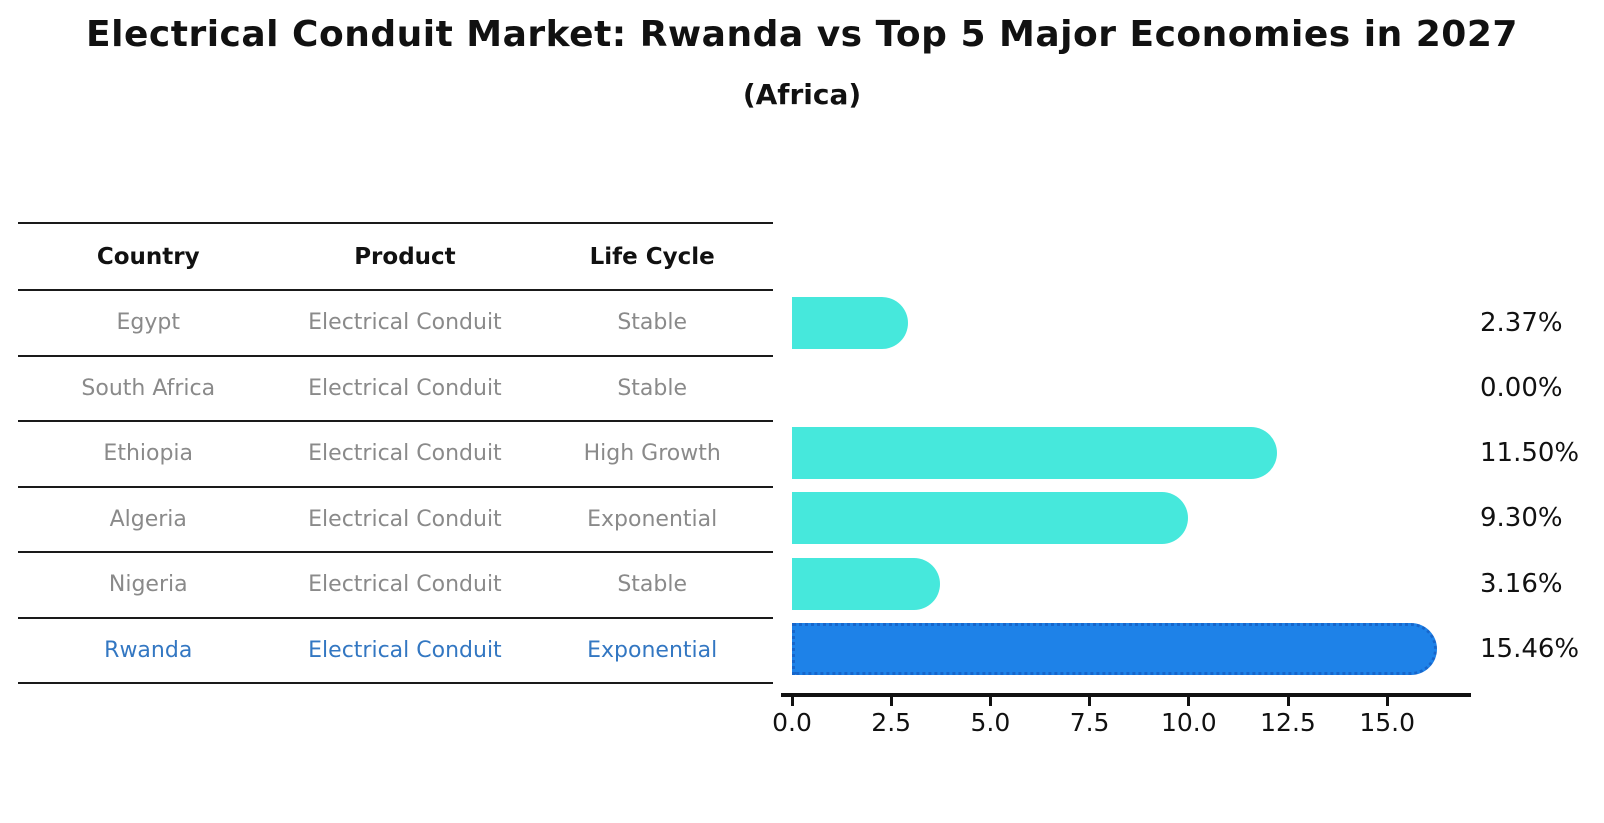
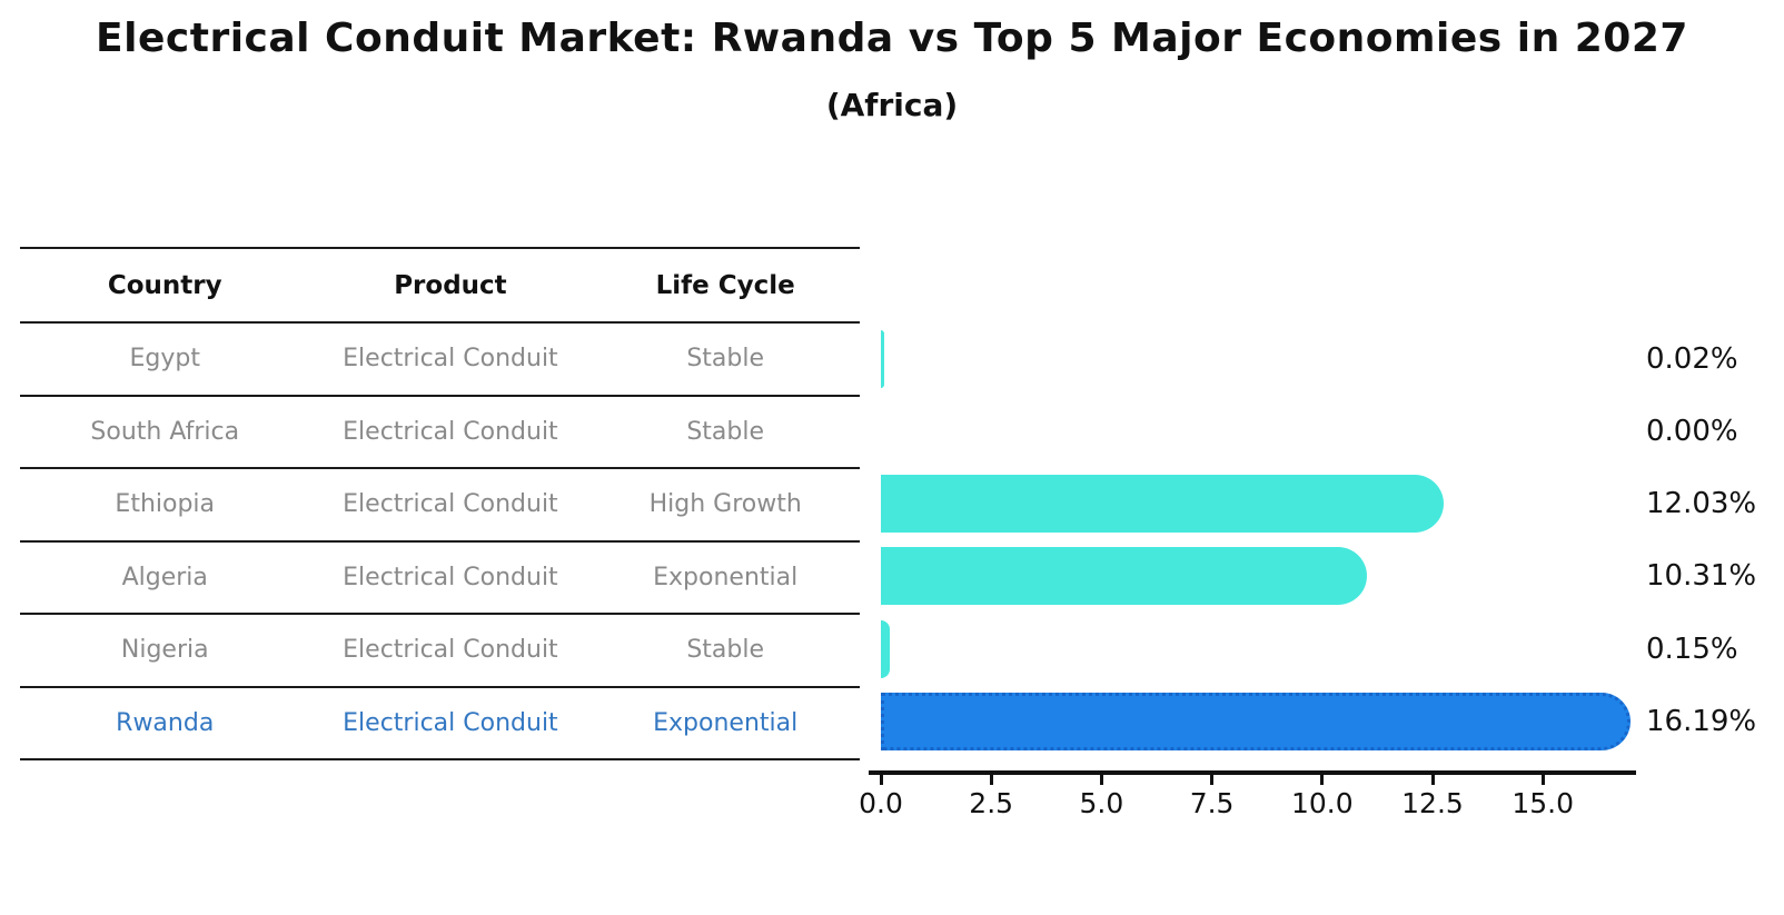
Egypt: 2.37% -> 0.02%
Ethiopia: 11.50% -> 12.03%
Algeria: 9.30% -> 10.31%
Nigeria: 3.16% -> 0.15%
Rwanda: 15.46% -> 16.19%
